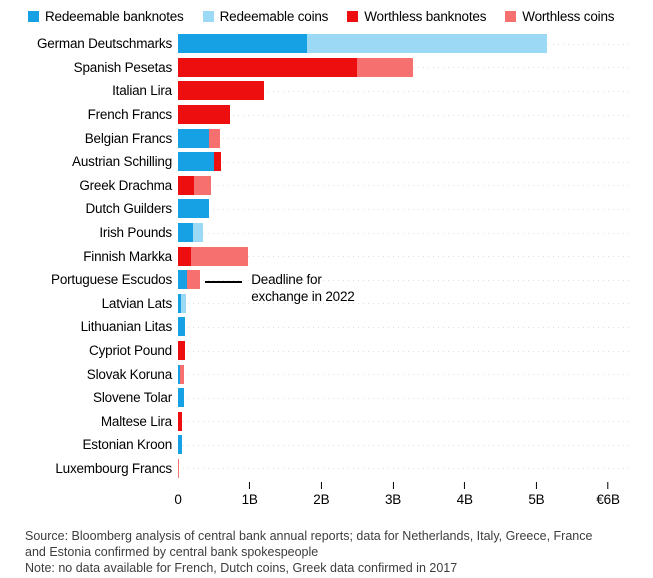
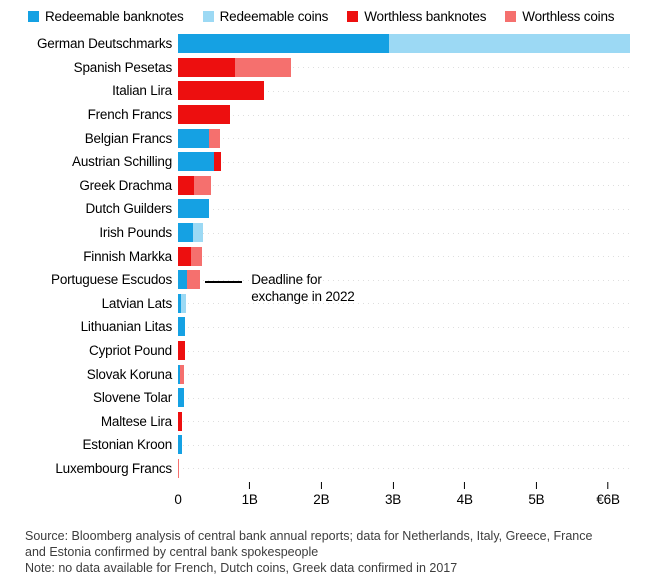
Redeemable banknotes/German Deutschmarks: €1.8B -> €3.0B
Worthless banknotes/Spanish Pesetas: €2.5B -> €0.8B
Worthless coins/Finnish Markka: €0.8B -> €0.1B
